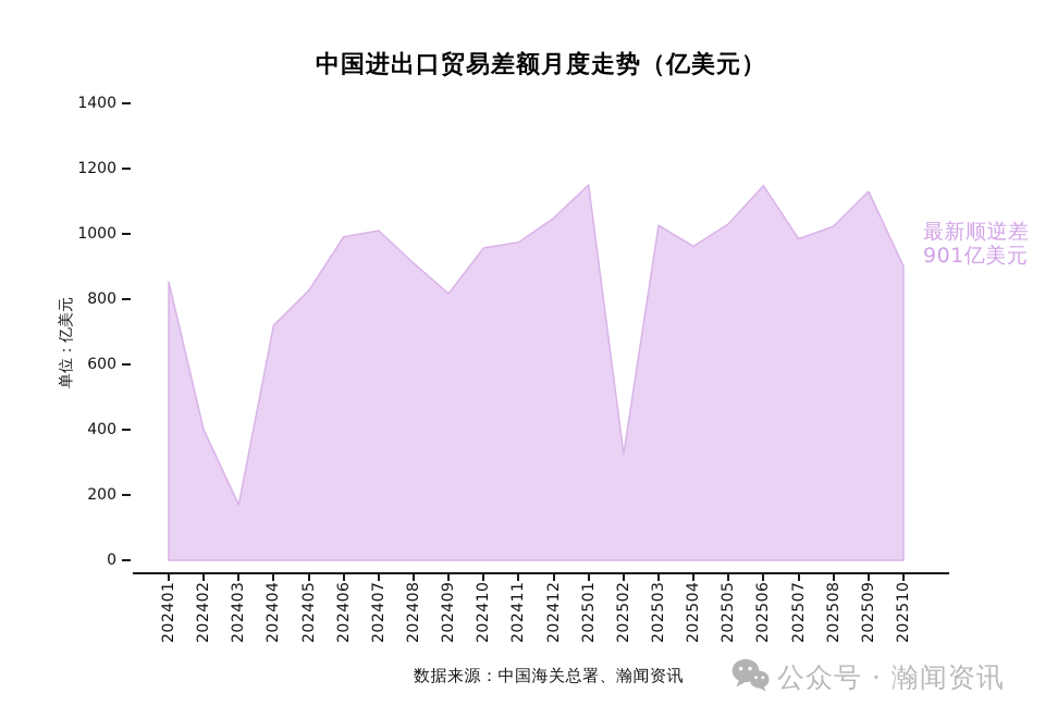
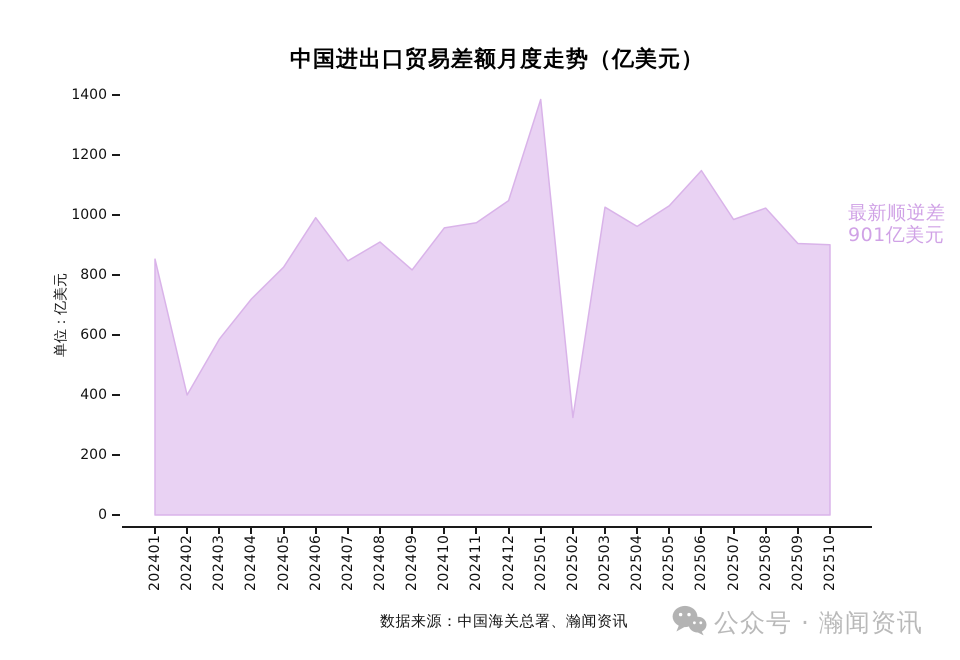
202403: 170 -> 590
202407: 1010 -> 850
202501: 1150 -> 1380
202509: 1130 -> 900
